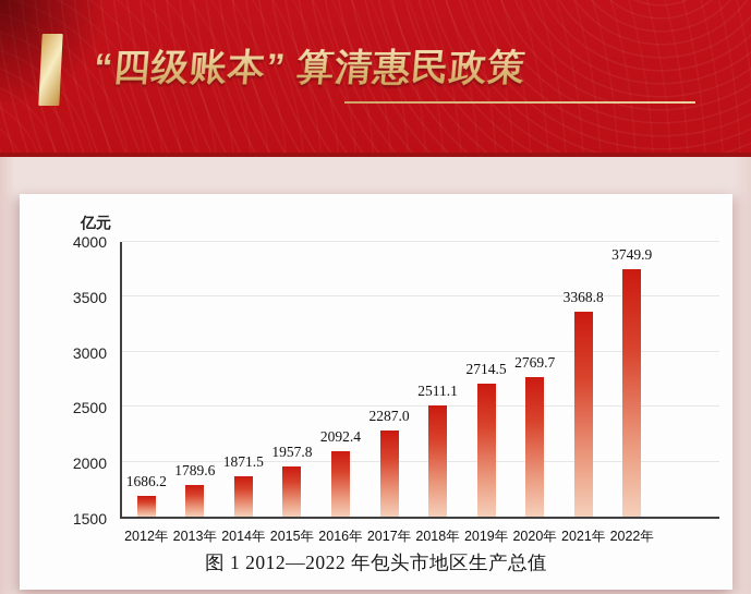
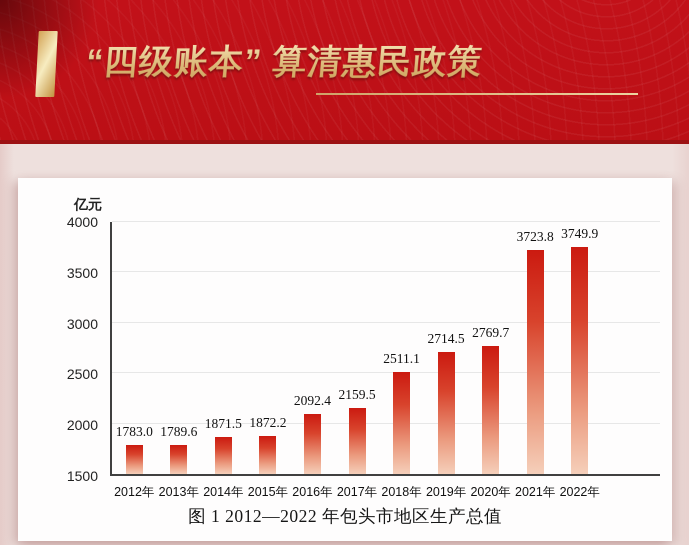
2012年: 1686.2 -> 1783.0
2015年: 1957.8 -> 1872.2
2017年: 2287.0 -> 2159.5
2021年: 3368.8 -> 3723.8
